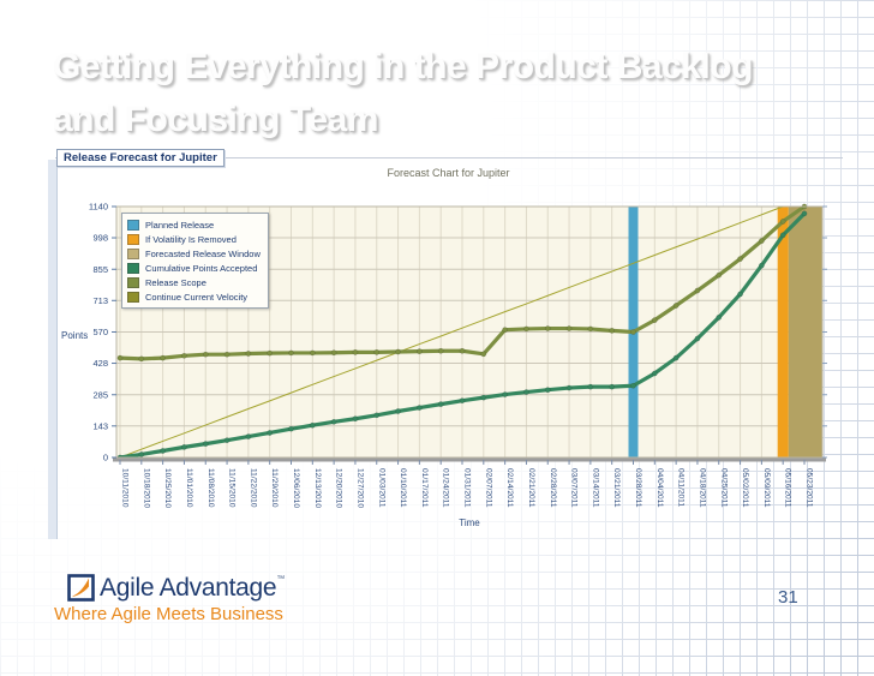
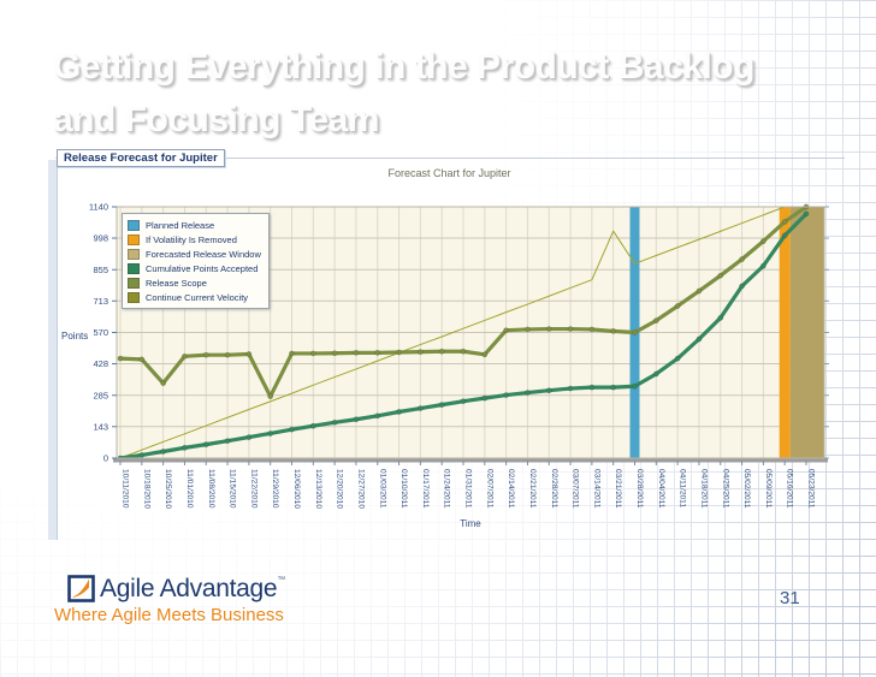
Release Scope/10/25/2010: 450 -> 340
Release Scope/11/29/2010: 470 -> 280
Continue Current Velocity/03/21/2011: 840 -> 1030
Cumulative Points Accepted/05/02/2011: 740 -> 780
